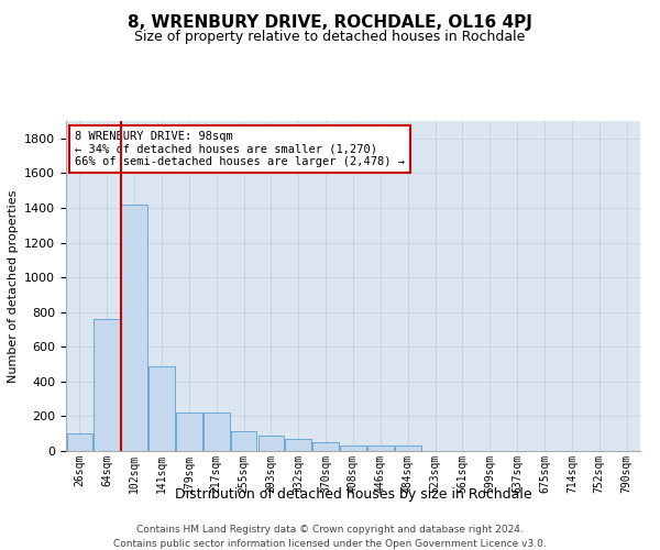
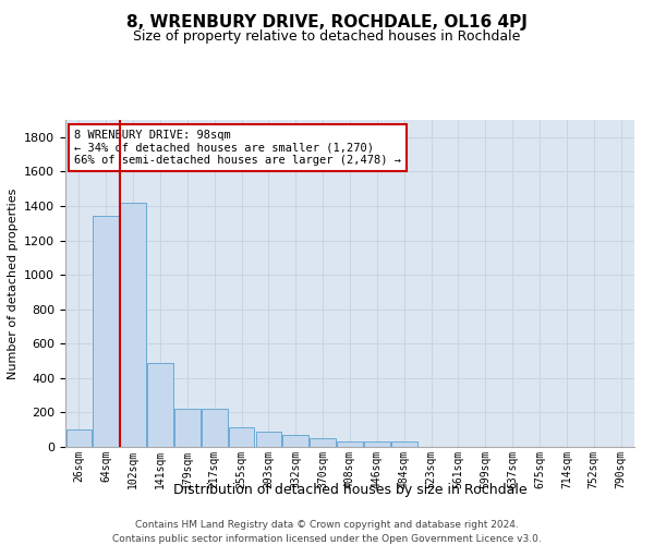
64sqm: 760 -> 1340
